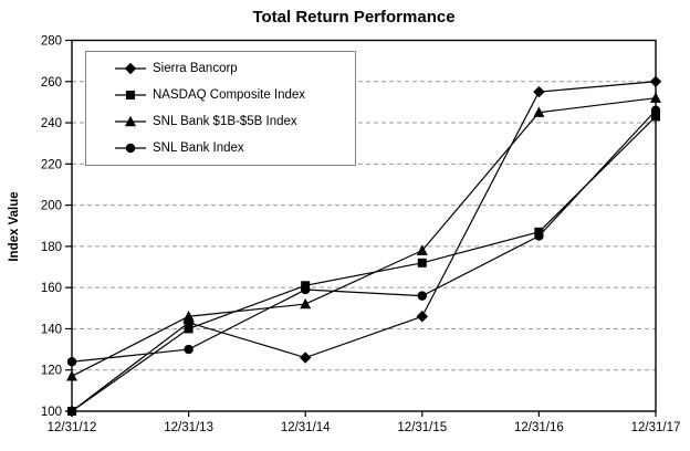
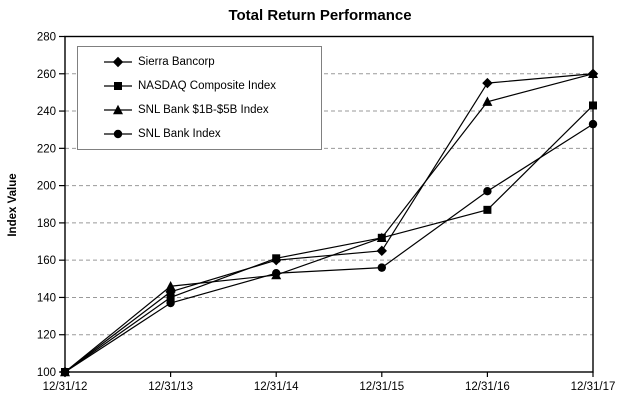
SNL Bank $1B-$5B Index/12/31/12: 117 -> 100
SNL Bank Index/12/31/12: 124 -> 100
SNL Bank Index/12/31/13: 130 -> 137
Sierra Bancorp/12/31/14: 126 -> 160
SNL Bank Index/12/31/14: 159 -> 153
Sierra Bancorp/12/31/15: 146 -> 165
SNL Bank $1B-$5B Index/12/31/15: 178 -> 172
SNL Bank Index/12/31/16: 185 -> 197
SNL Bank $1B-$5B Index/12/31/17: 252 -> 260
SNL Bank Index/12/31/17: 246 -> 233
